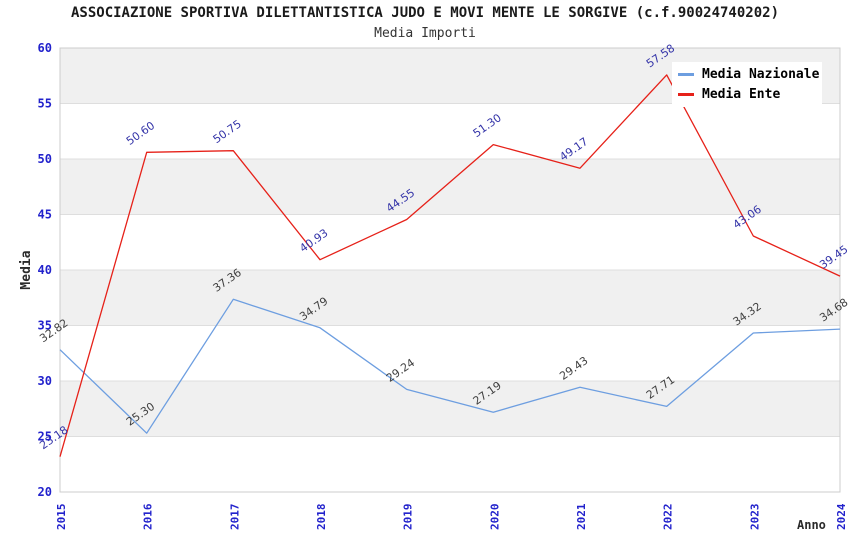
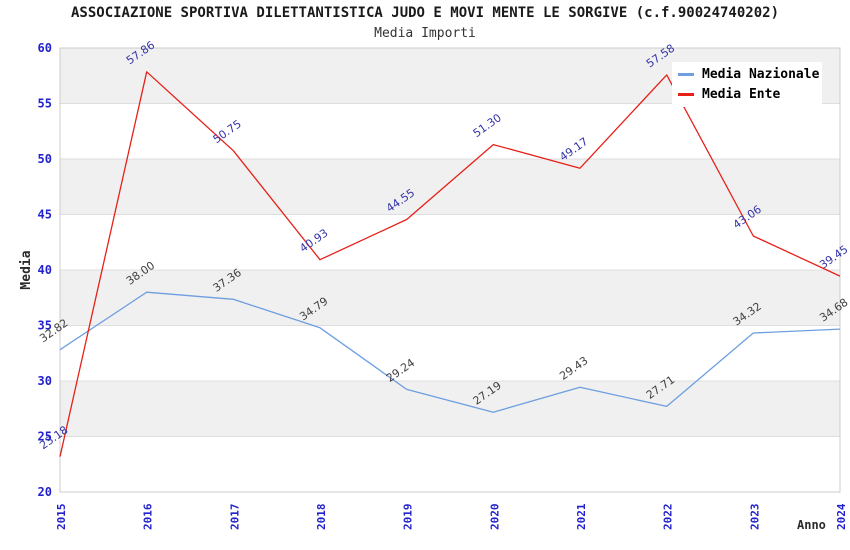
Media Nazionale/2016: 25.30 -> 38.00
Media Ente/2016: 50.60 -> 57.86
